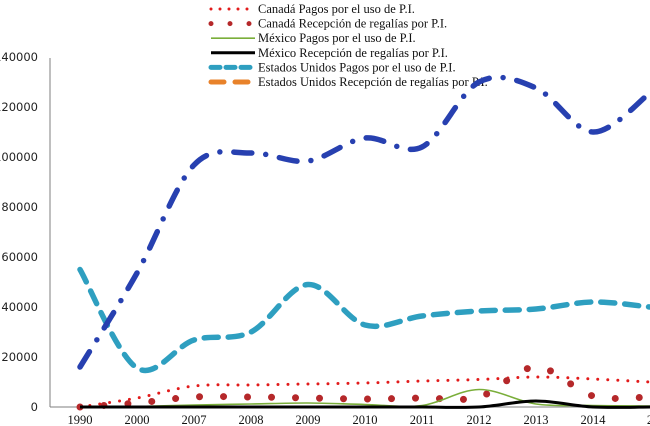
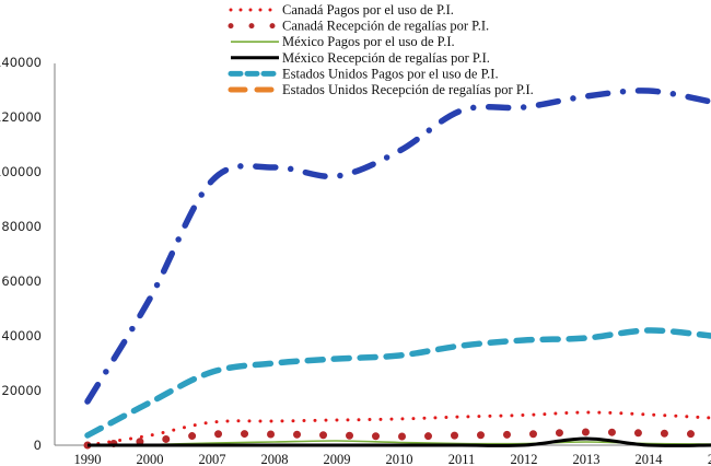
Estados Unidos Pagos por el uso de P.I./1990: 55000 -> 4000
Estados Unidos Pagos por el uso de P.I./2009: 49000 -> 32000
Estados Unidos Recepción de regalías por P.I./2011: 104000 -> 122000
México Pagos por el uso de P.I./2012: 7000 -> 1000
Estados Unidos Recepción de regalías por P.I./2012: 130000 -> 124000
Canadá Recepción de regalías por P.I./2013: 16000 -> 5000
Estados Unidos Recepción de regalías por P.I./2014: 110000 -> 130000
